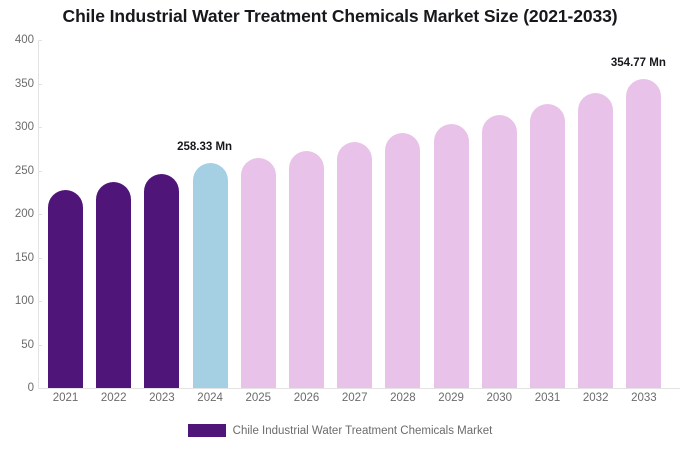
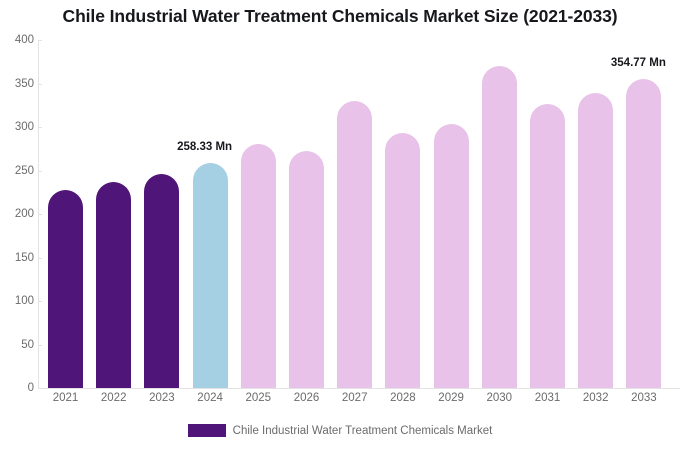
2025: 260 -> 280
2027: 280 -> 330
2030: 310 -> 370
